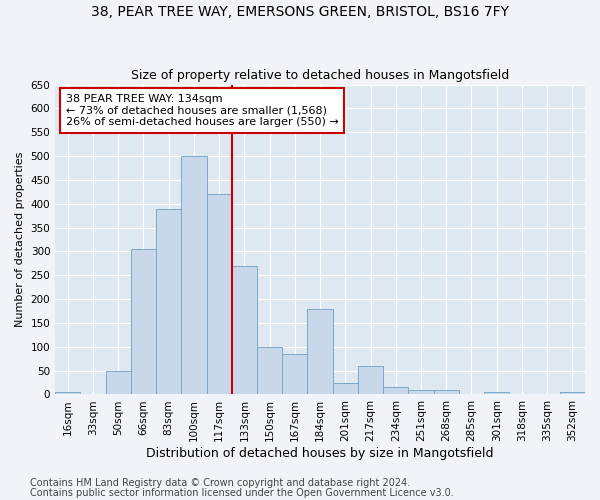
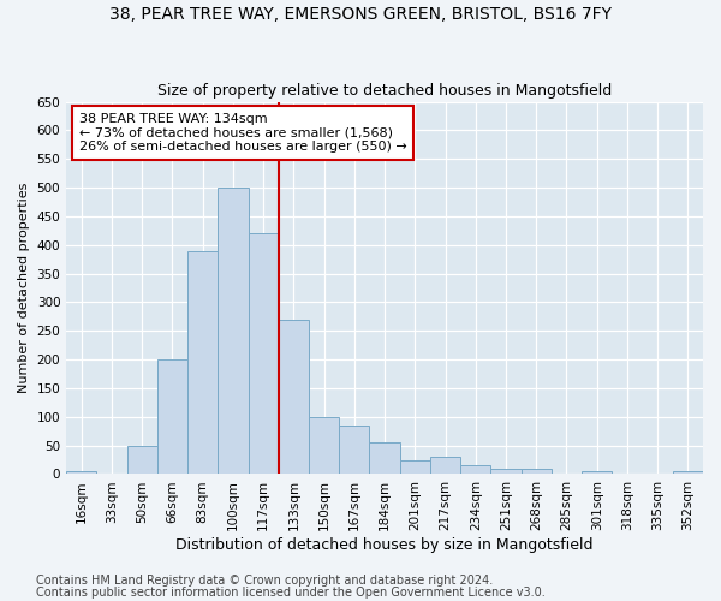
66sqm: 305 -> 200
184sqm: 180 -> 55
217sqm: 60 -> 30
